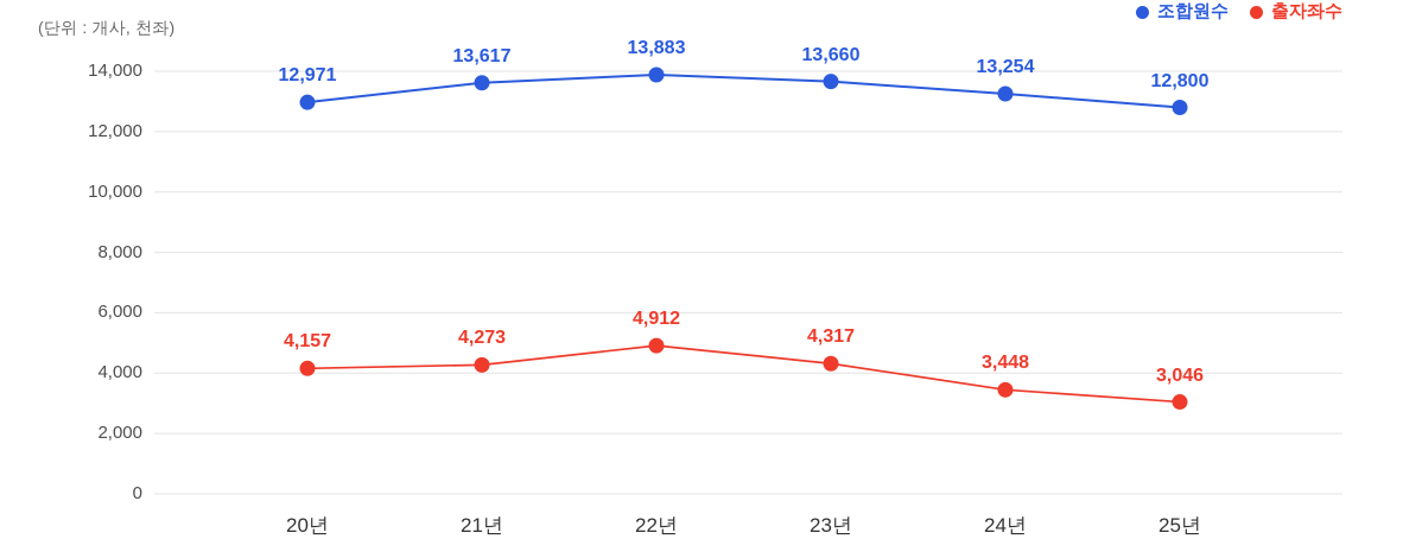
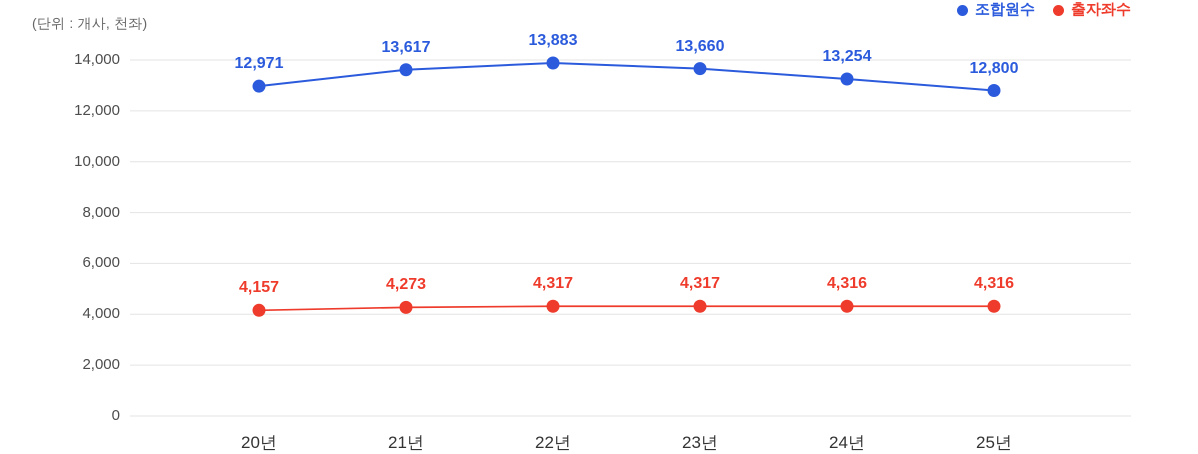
출자좌수/22년: 4,912 -> 4,317
출자좌수/24년: 3,448 -> 4,316
출자좌수/25년: 3,046 -> 4,316
